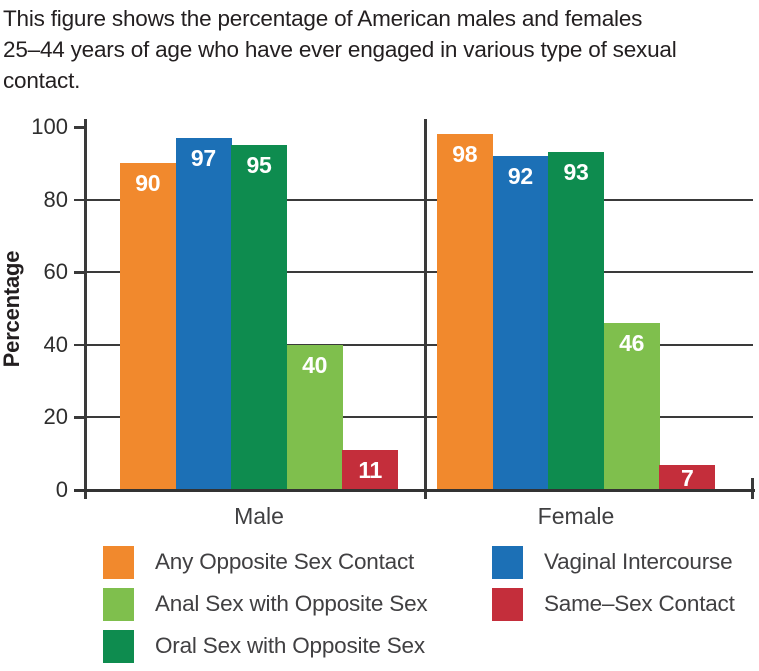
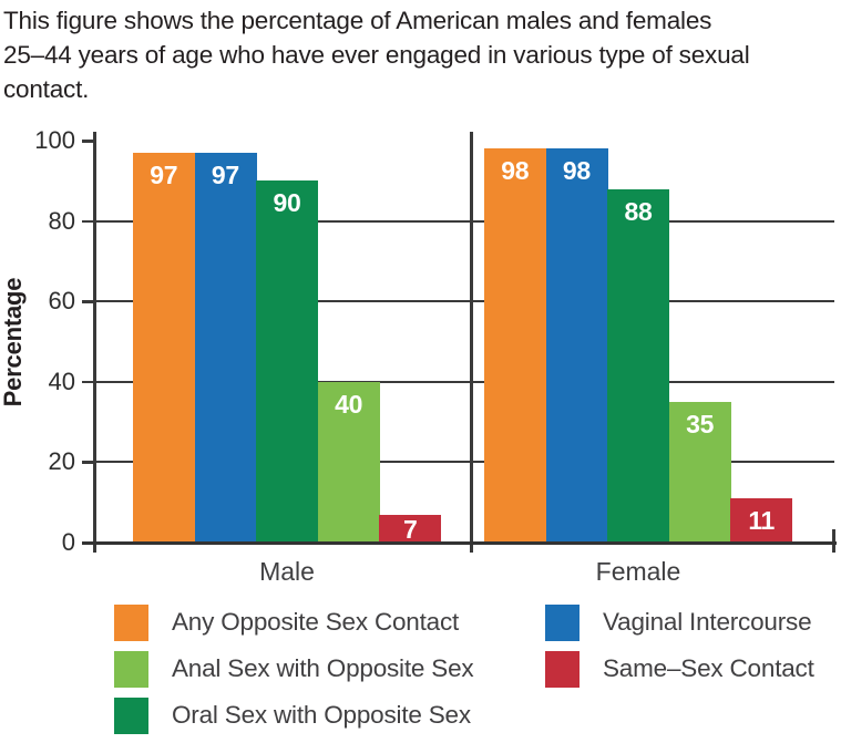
Any Opposite Sex Contact/Male: 90 -> 97
Oral Sex with Opposite Sex/Male: 95 -> 90
Same–Sex Contact/Male: 11 -> 7
Vaginal Intercourse/Female: 92 -> 98
Oral Sex with Opposite Sex/Female: 93 -> 88
Anal Sex with Opposite Sex/Female: 46 -> 35
Same–Sex Contact/Female: 7 -> 11
